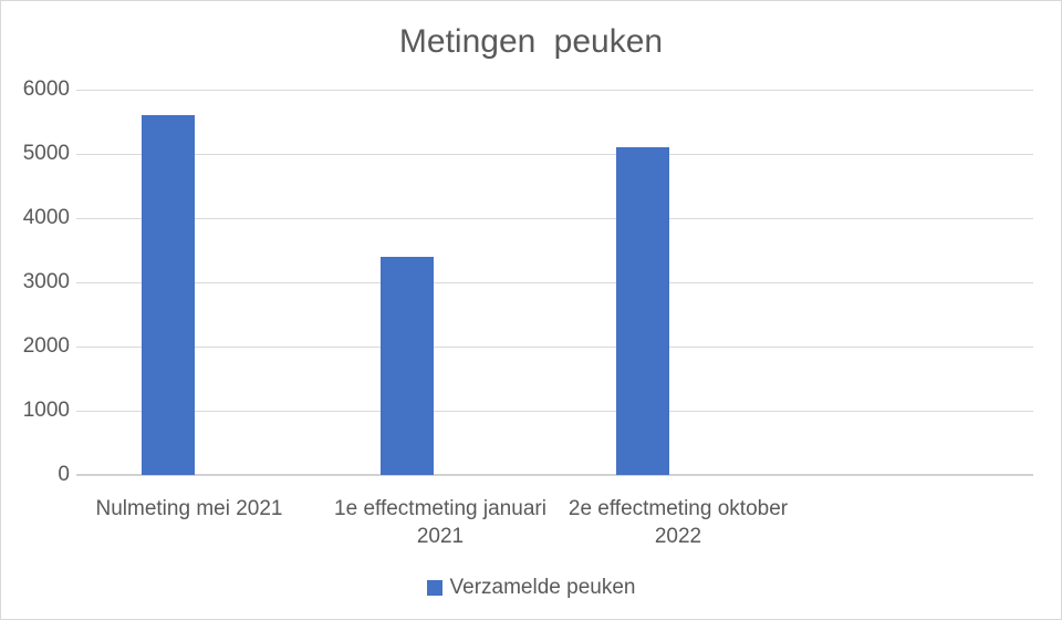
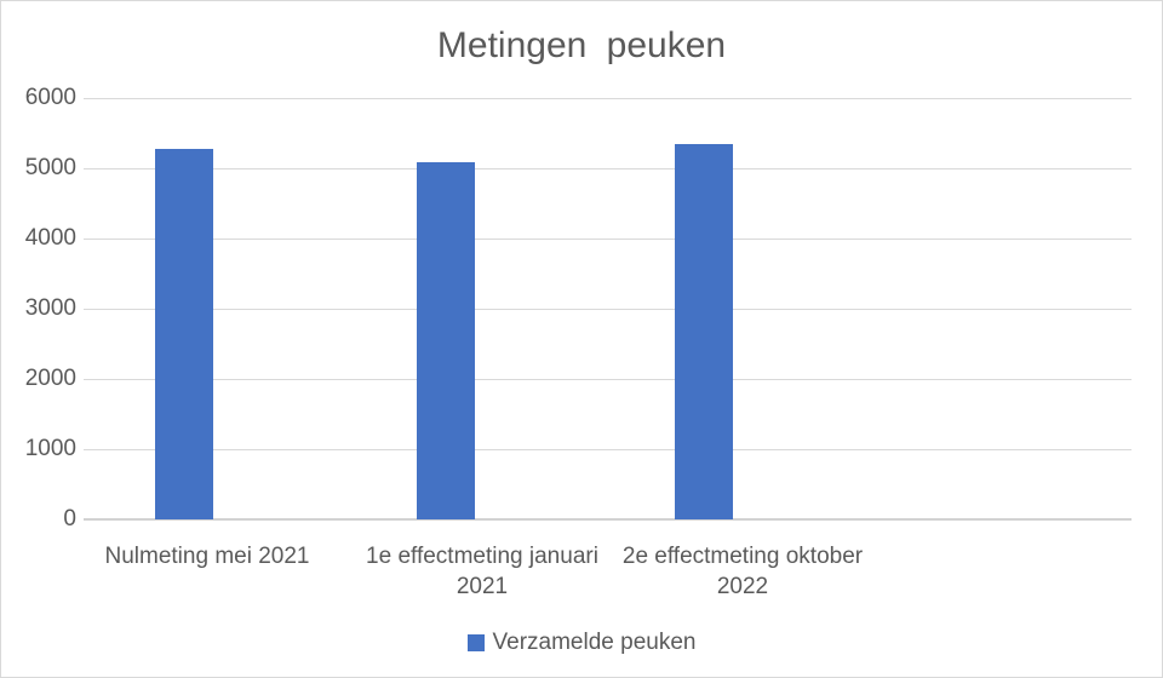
Nulmeting mei 2021: 5600 -> 5300
1e effectmeting januari 2021: 3400 -> 5100
2e effectmeting oktober 2022: 5100 -> 5400
